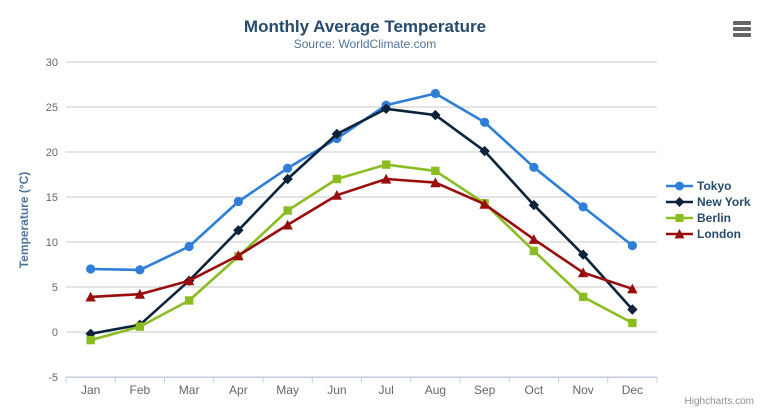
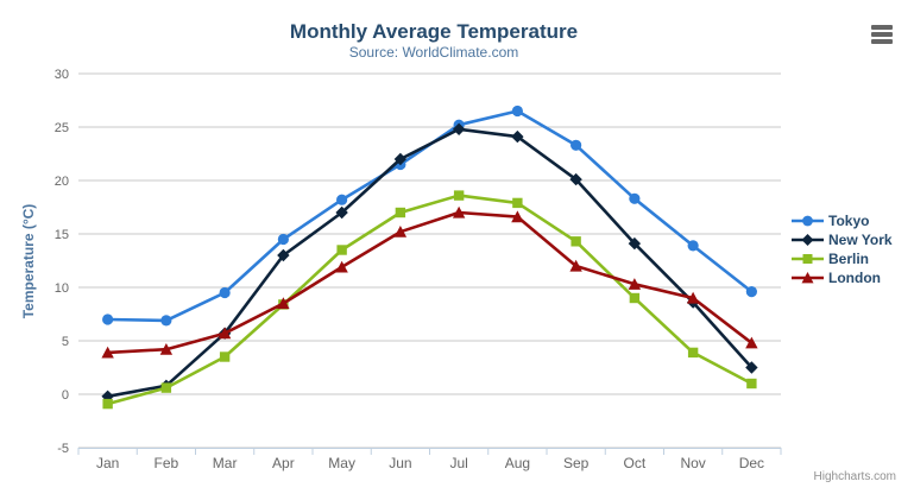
New York/Apr: 11 -> 13
London/Sep: 14 -> 12
London/Nov: 7 -> 9
